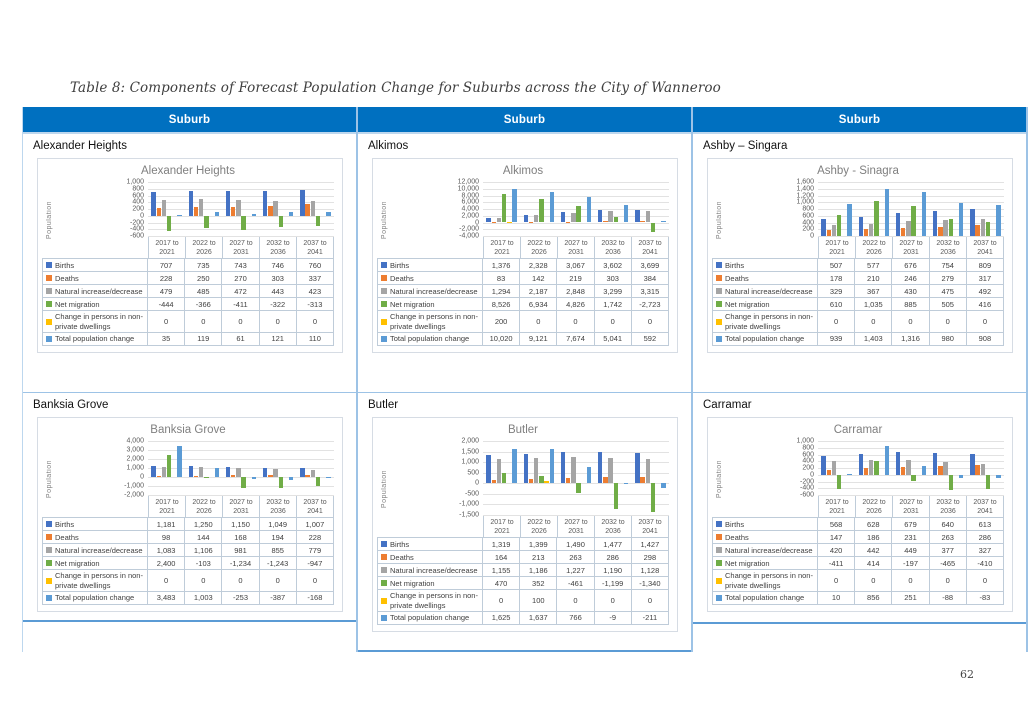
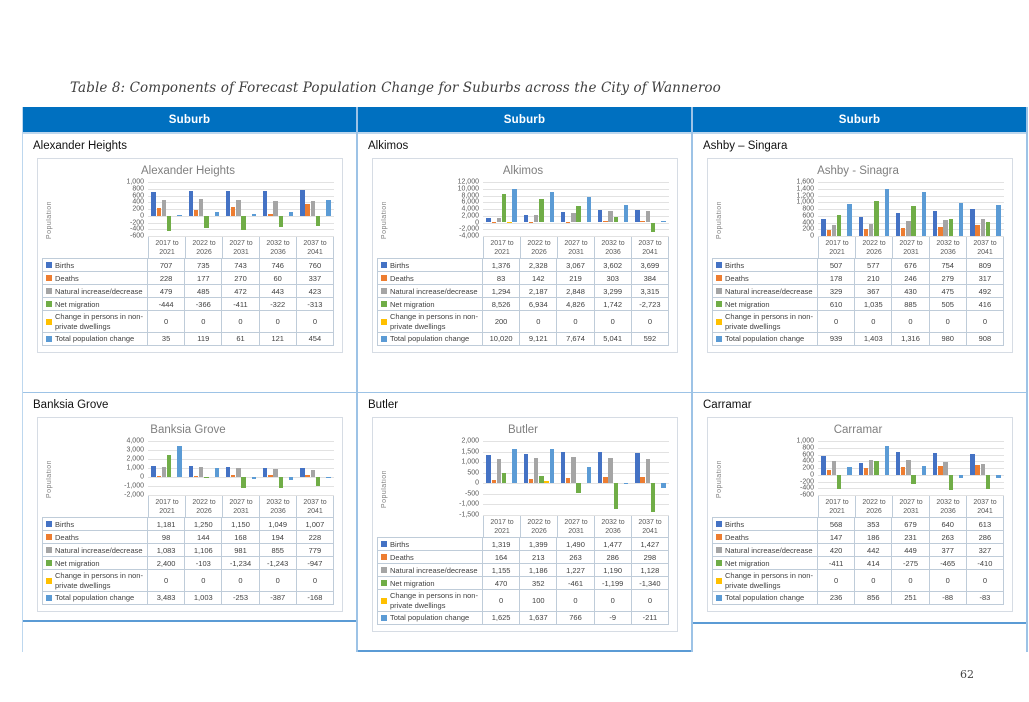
Alexander Heights/Deaths/2022 to 2026: 250 -> 177
Alexander Heights/Deaths/2032 to 2036: 303 -> 60
Alexander Heights/Total population change/2037 to 2041: 110 -> 454
Carramar/Total population change/2017 to 2021: 10 -> 236
Carramar/Births/2022 to 2026: 628 -> 353
Carramar/Net migration/2027 to 2031: -197 -> -275
